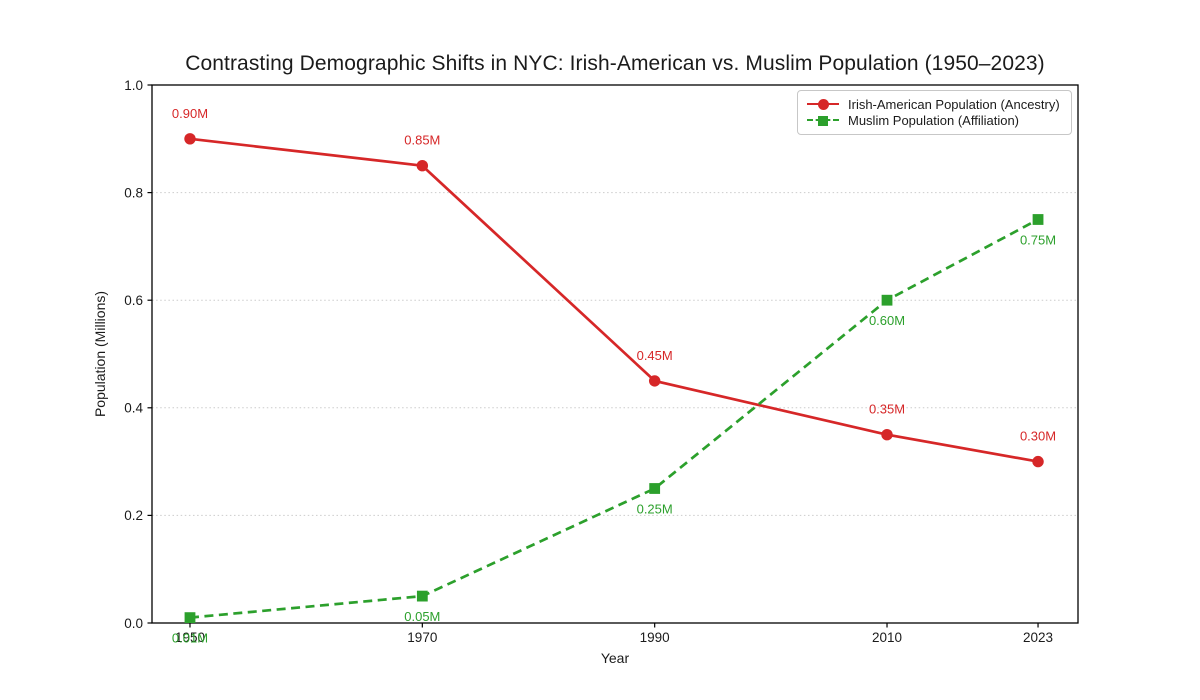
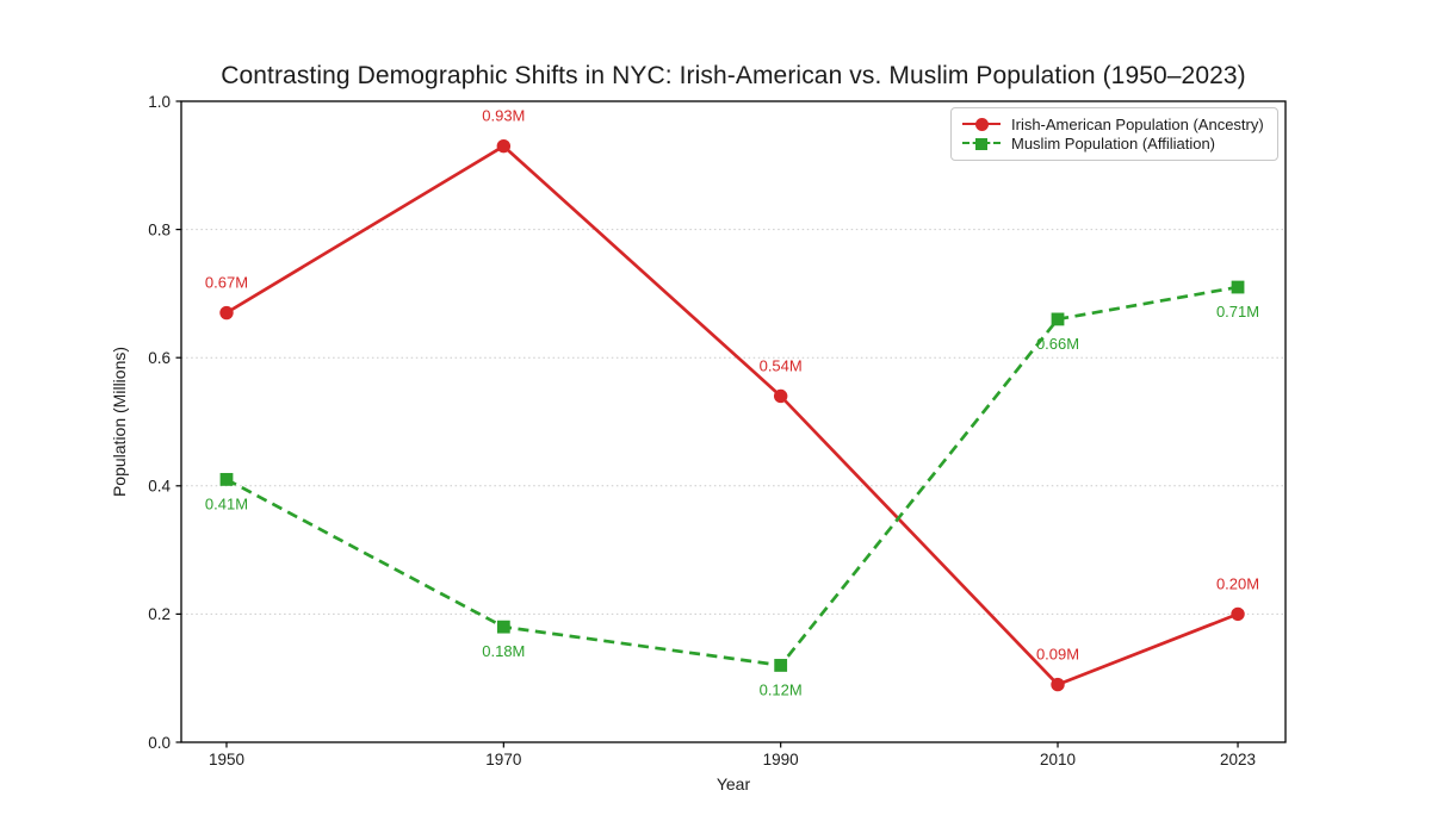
Irish-American Population (Ancestry)/1950: 0.90M -> 0.67M
Muslim Population (Affiliation)/1950: 0.01M -> 0.41M
Irish-American Population (Ancestry)/1970: 0.85M -> 0.93M
Muslim Population (Affiliation)/1970: 0.05M -> 0.18M
Irish-American Population (Ancestry)/1990: 0.45M -> 0.54M
Muslim Population (Affiliation)/1990: 0.25M -> 0.12M
Irish-American Population (Ancestry)/2010: 0.35M -> 0.09M
Muslim Population (Affiliation)/2010: 0.60M -> 0.66M
Irish-American Population (Ancestry)/2023: 0.30M -> 0.20M
Muslim Population (Affiliation)/2023: 0.75M -> 0.71M
